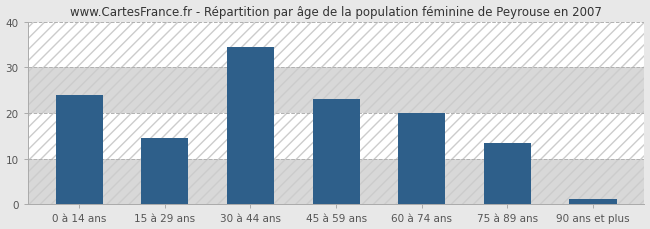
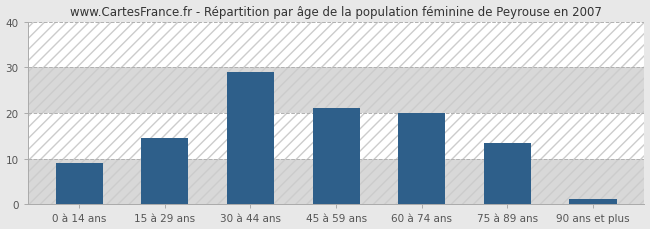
0 à 14 ans: 24.0 -> 9.0
30 à 44 ans: 34.5 -> 29.0
45 à 59 ans: 23.0 -> 21.0
